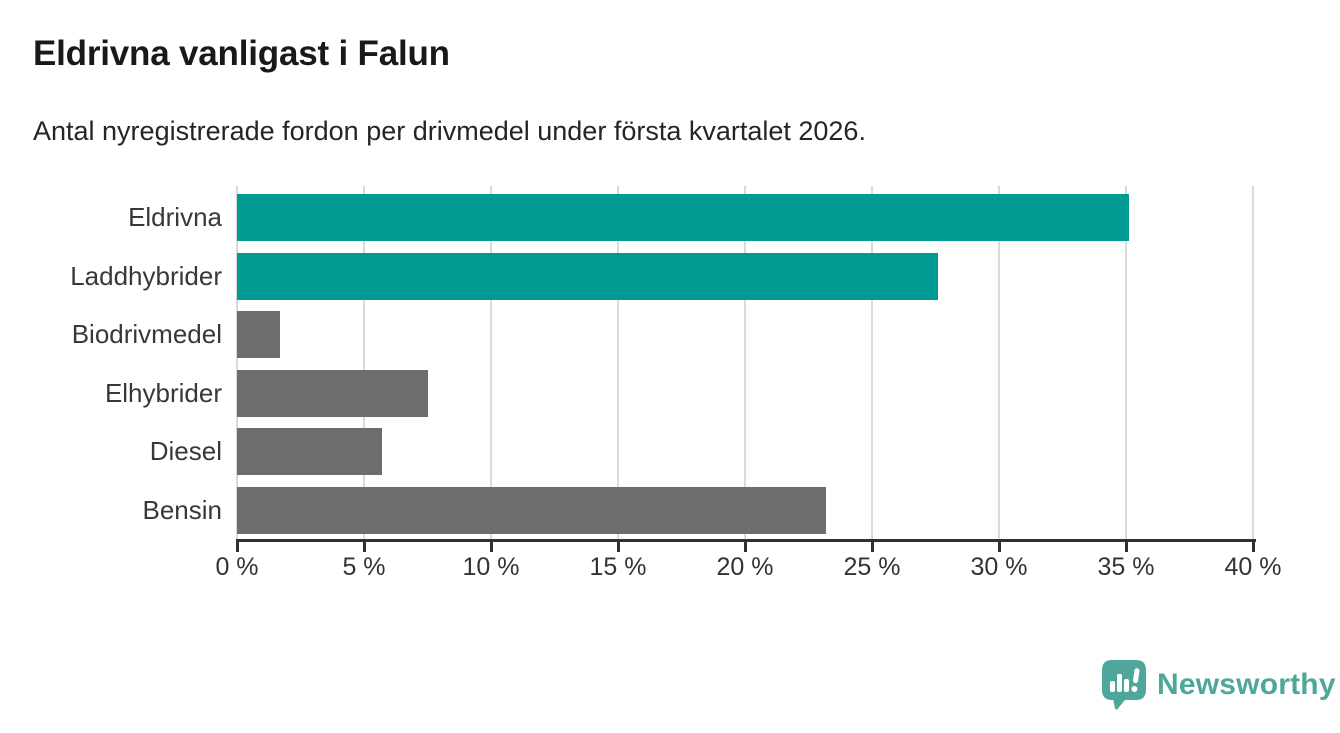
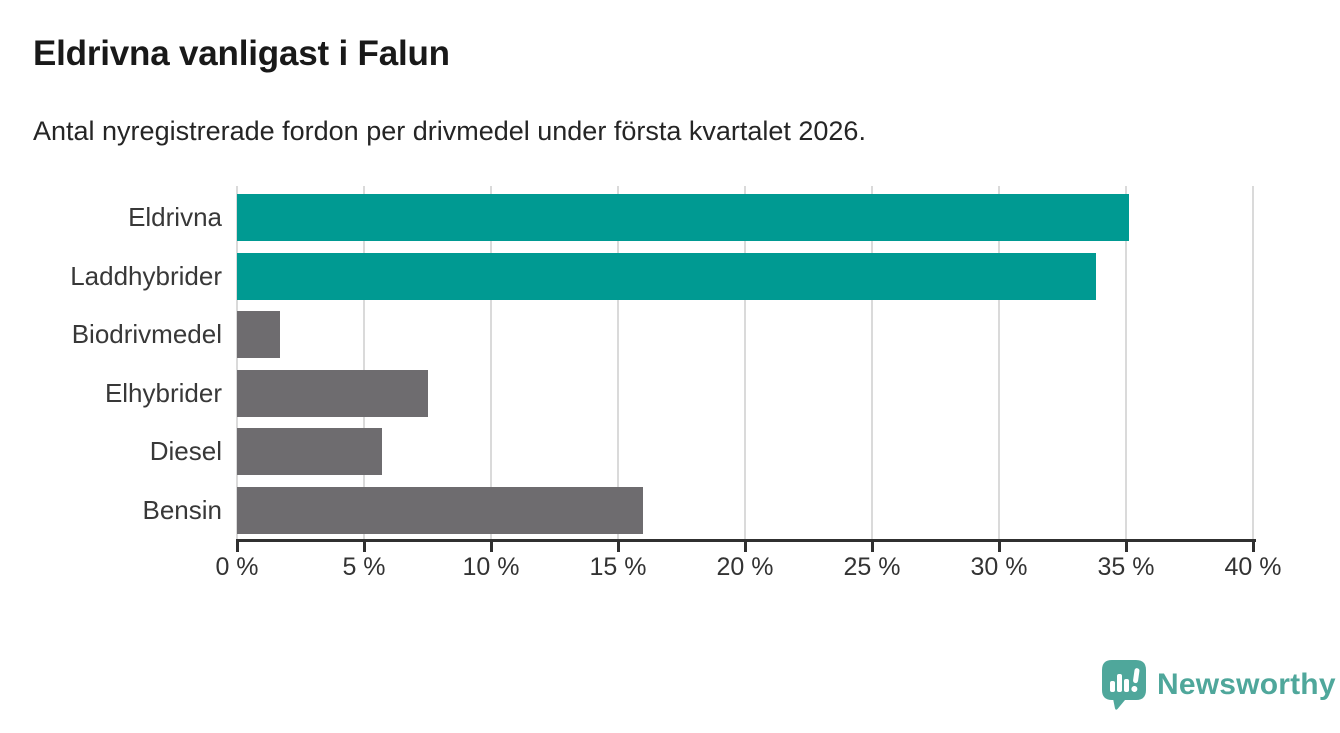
Laddhybrider: 27.6% -> 33.8%
Bensin: 23.2% -> 16.0%
